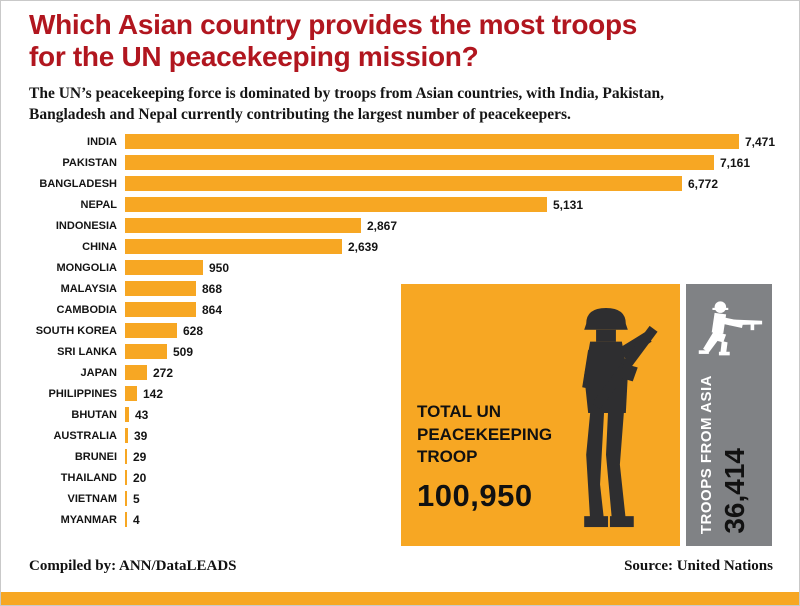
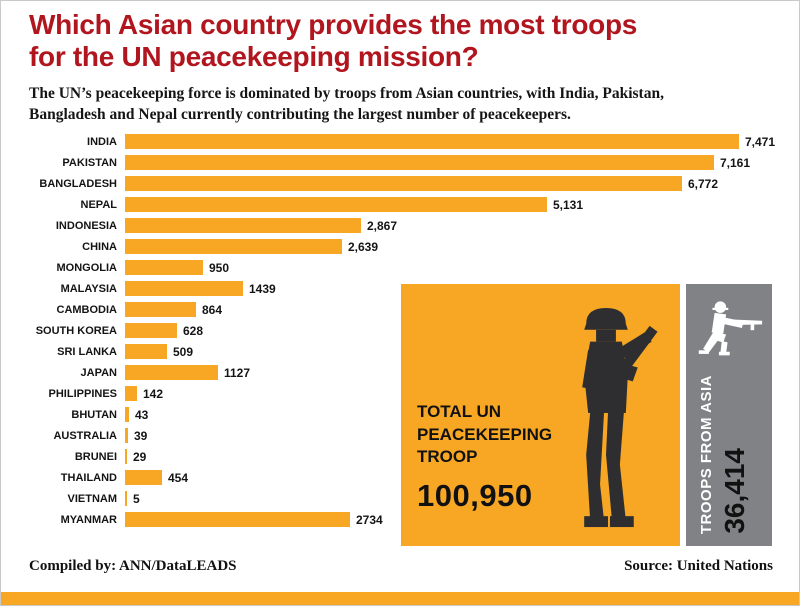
MALAYSIA: 868 -> 1439
JAPAN: 272 -> 1127
THAILAND: 20 -> 454
MYANMAR: 4 -> 2734
